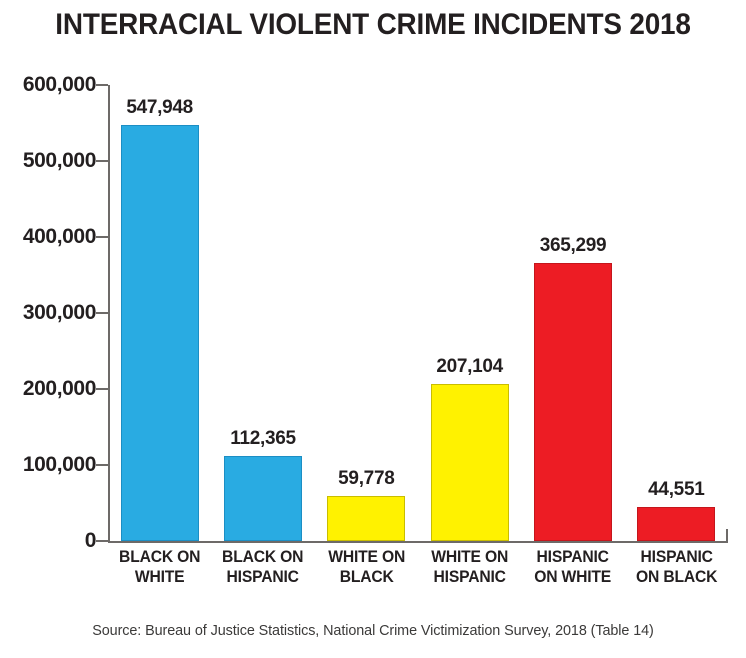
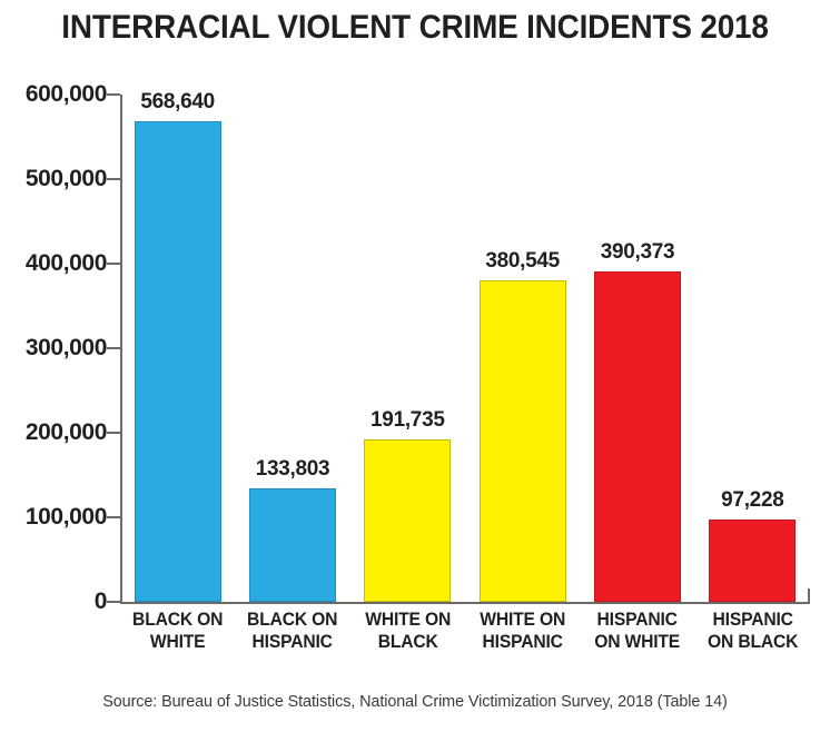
BLACK ON WHITE: 547,948 -> 568,640
BLACK ON HISPANIC: 112,365 -> 133,803
WHITE ON BLACK: 59,778 -> 191,735
WHITE ON HISPANIC: 207,104 -> 380,545
HISPANIC ON WHITE: 365,299 -> 390,373
HISPANIC ON BLACK: 44,551 -> 97,228
